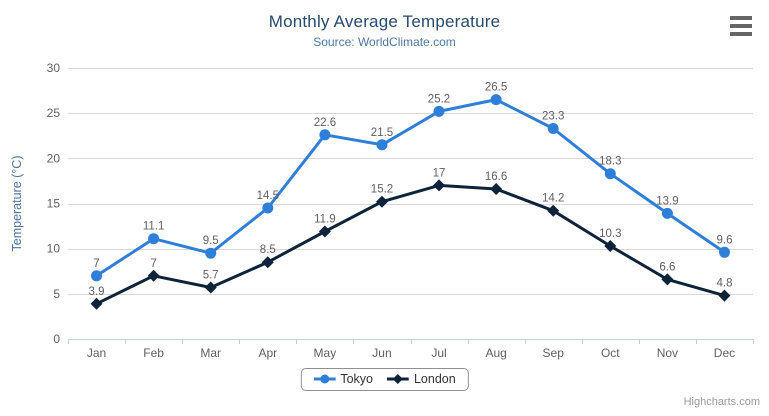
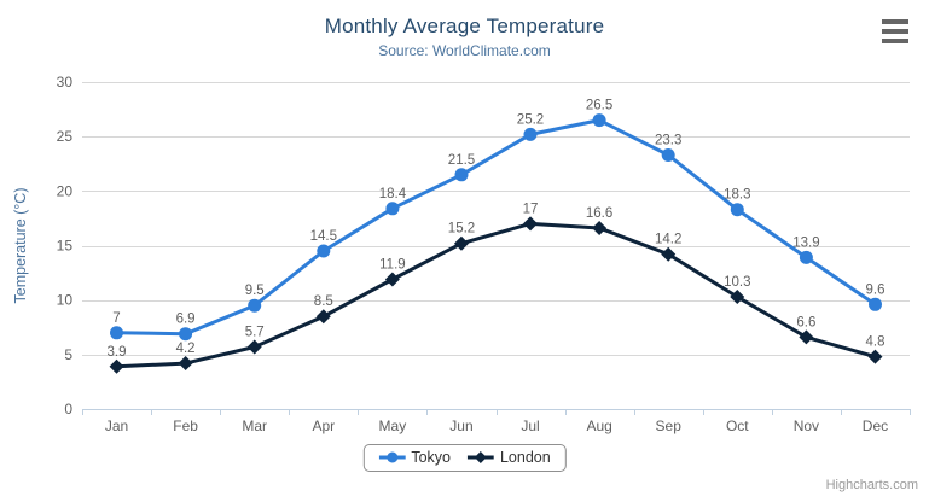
Tokyo/Feb: 11.1 -> 6.9
London/Feb: 7 -> 4.2
Tokyo/May: 22.6 -> 18.4
